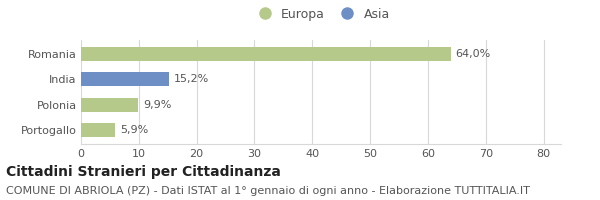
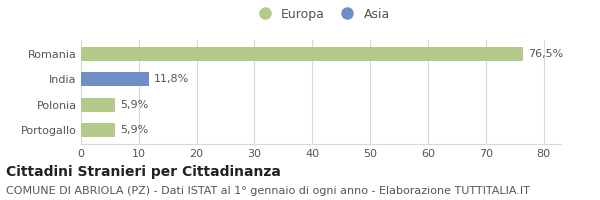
Romania: 64,0% -> 76,5%
India: 15,2% -> 11,8%
Polonia: 9,9% -> 5,9%
